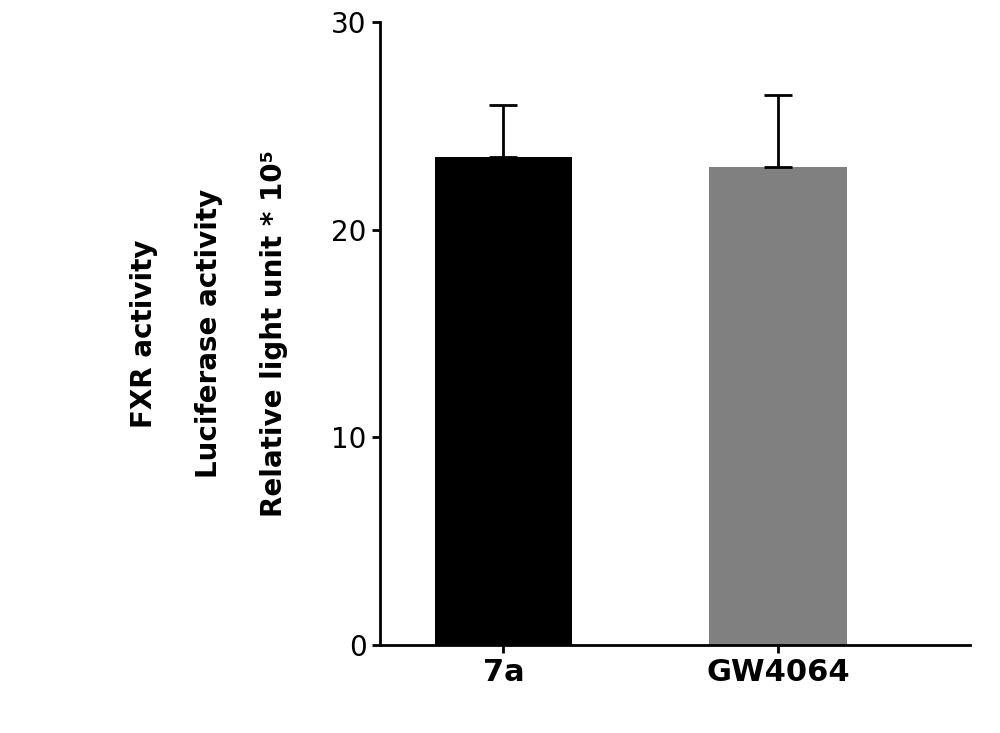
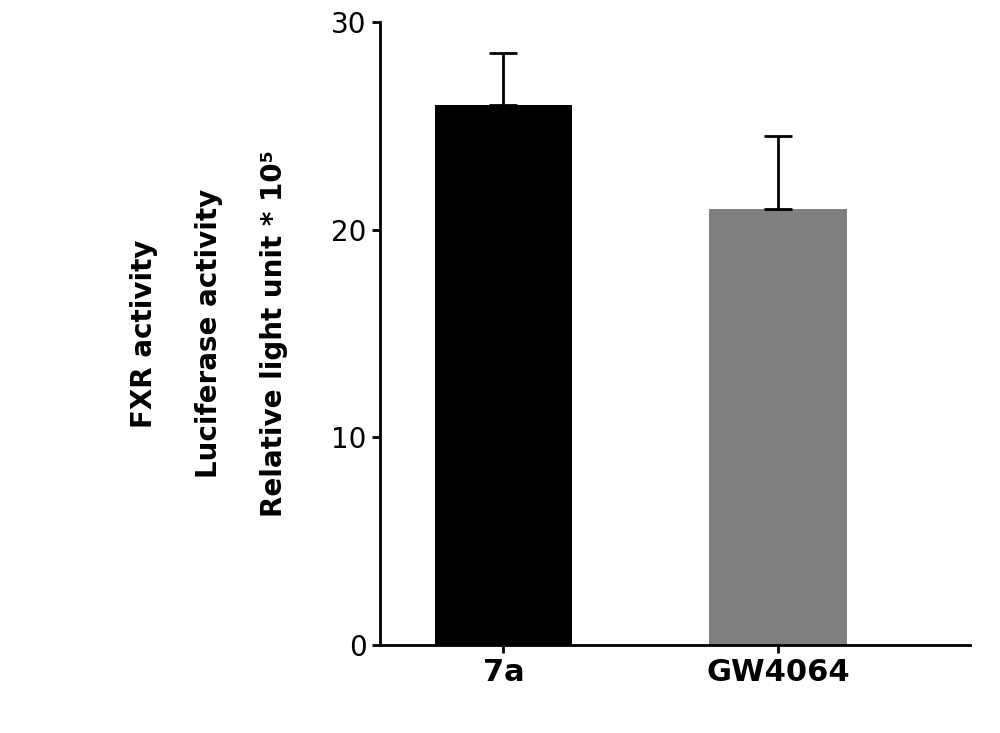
7a: 23.5 -> 26.0
GW4064: 23.0 -> 21.0
